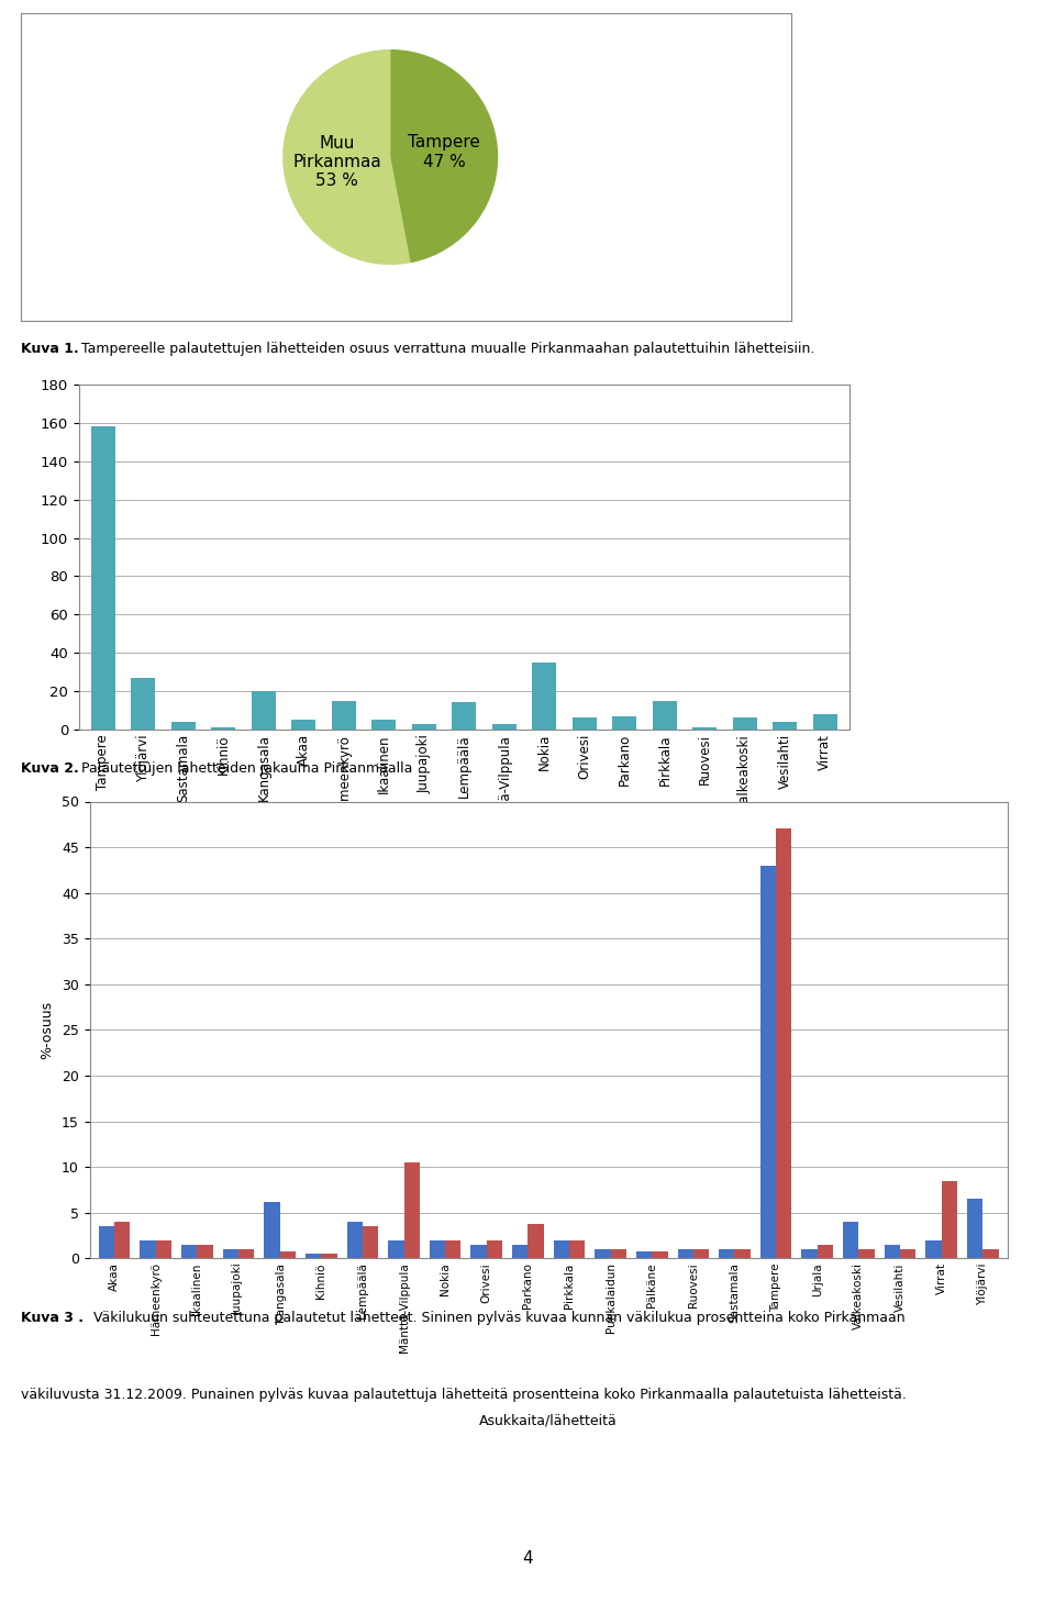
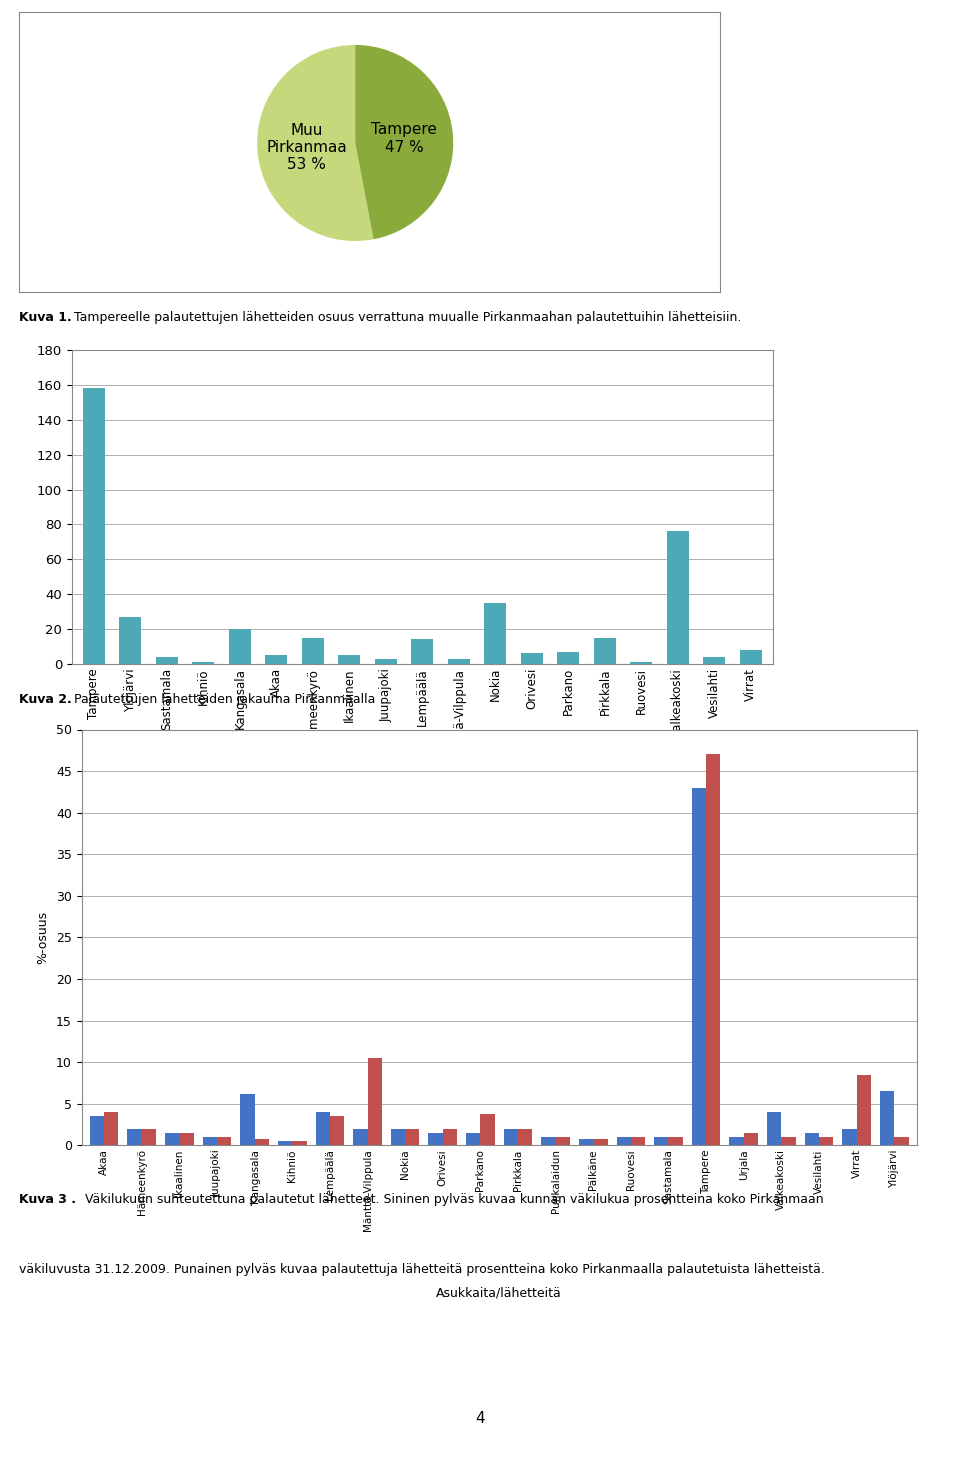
Valkeakoski: 6 -> 76
